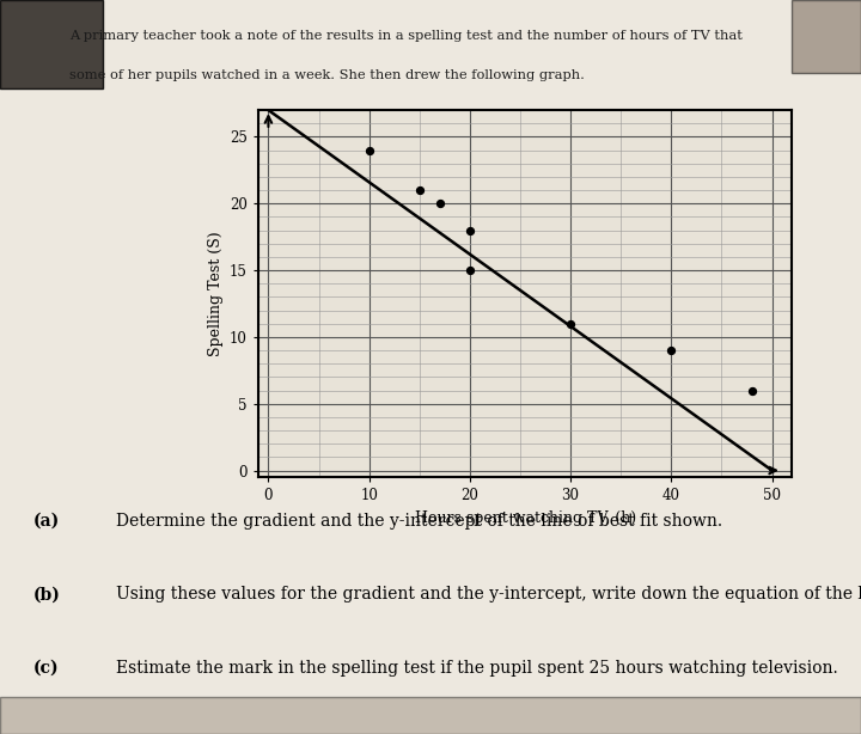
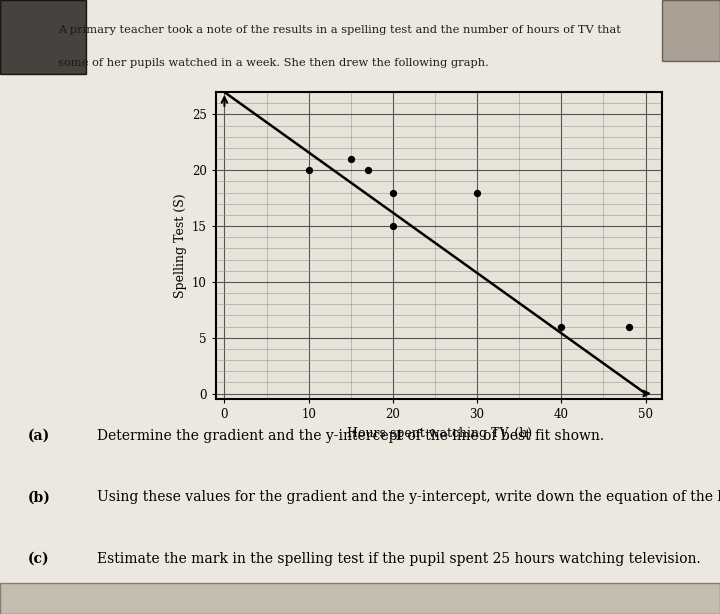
10: 24 -> 20
30: 11 -> 18
40: 9 -> 6
